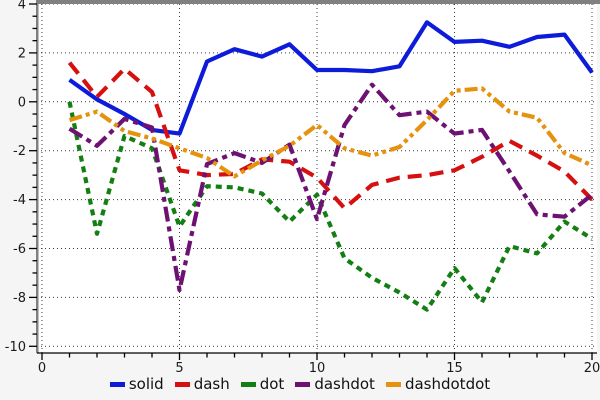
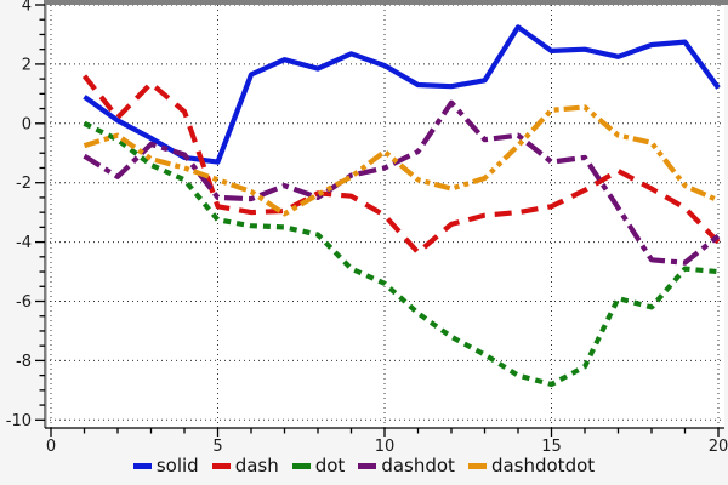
dot/2: -5.4 -> -0.6
dot/5: -5.1 -> -3.2
dashdot/5: -7.7 -> -2.5
solid/10: 1.3 -> 1.9
dot/10: -3.8 -> -5.4
dashdot/10: -4.8 -> -1.5
dot/15: -6.8 -> -8.8
dot/20: -5.6 -> -5.0
